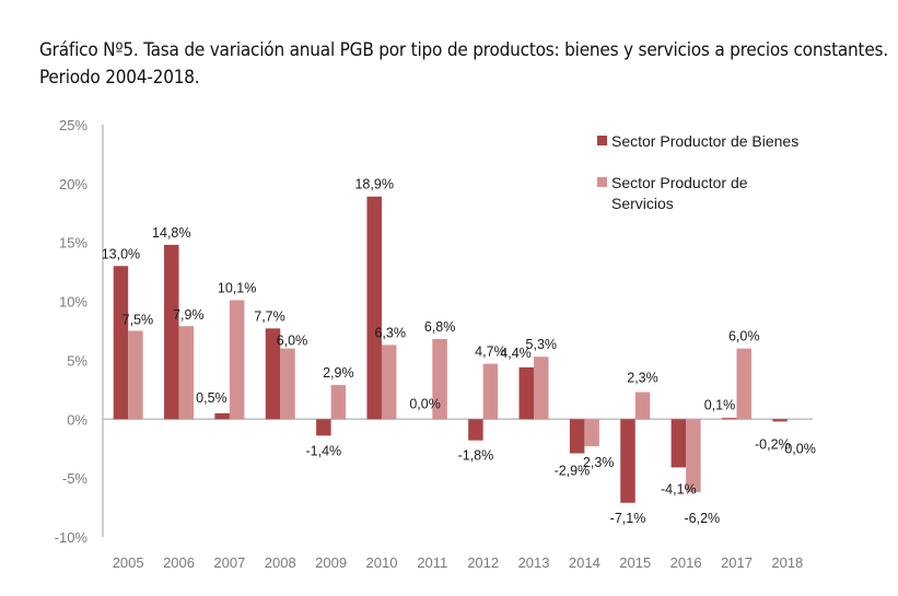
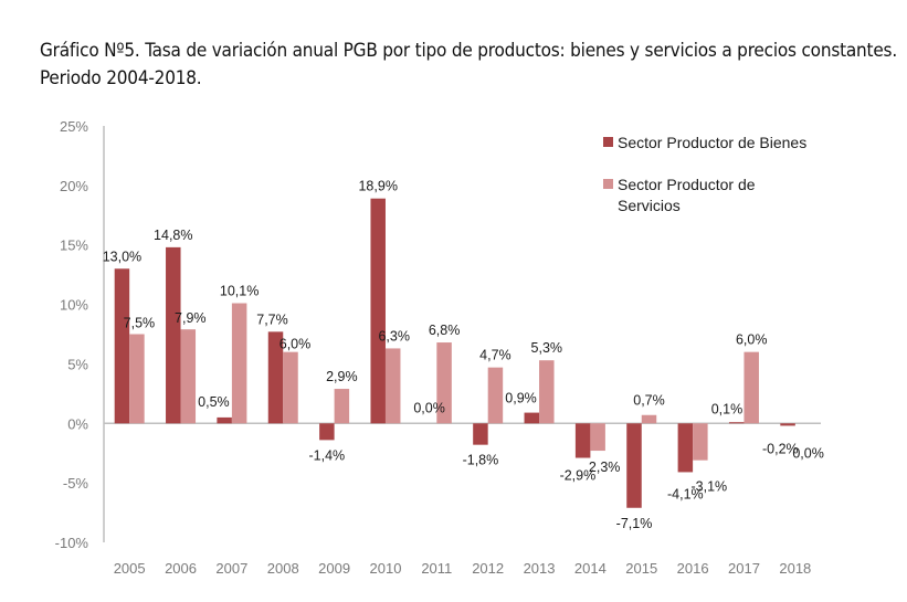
Sector Productor de Bienes/2013: 4,4% -> 0,9%
Sector Productor de Servicios/2015: 2,3% -> 0,7%
Sector Productor de Servicios/2016: -6,2% -> -3,1%
